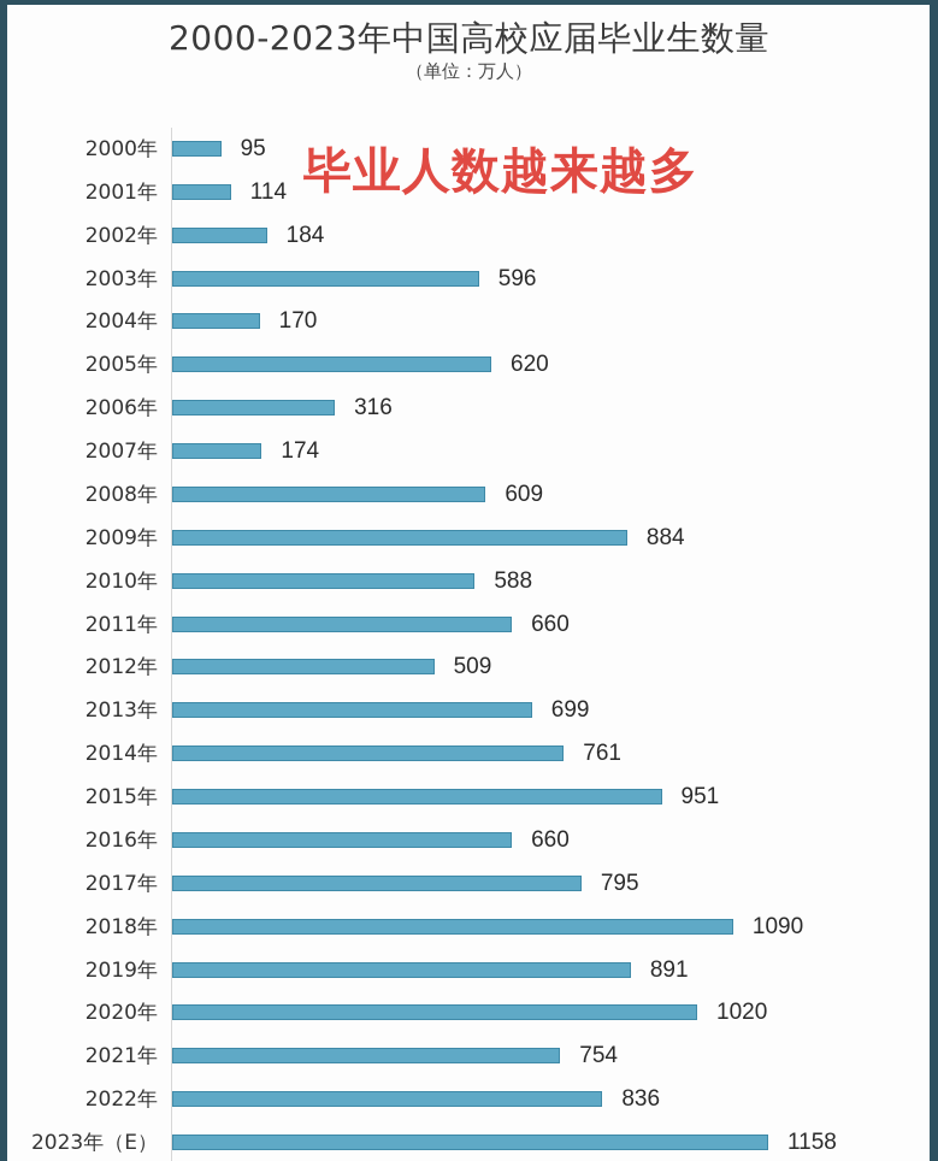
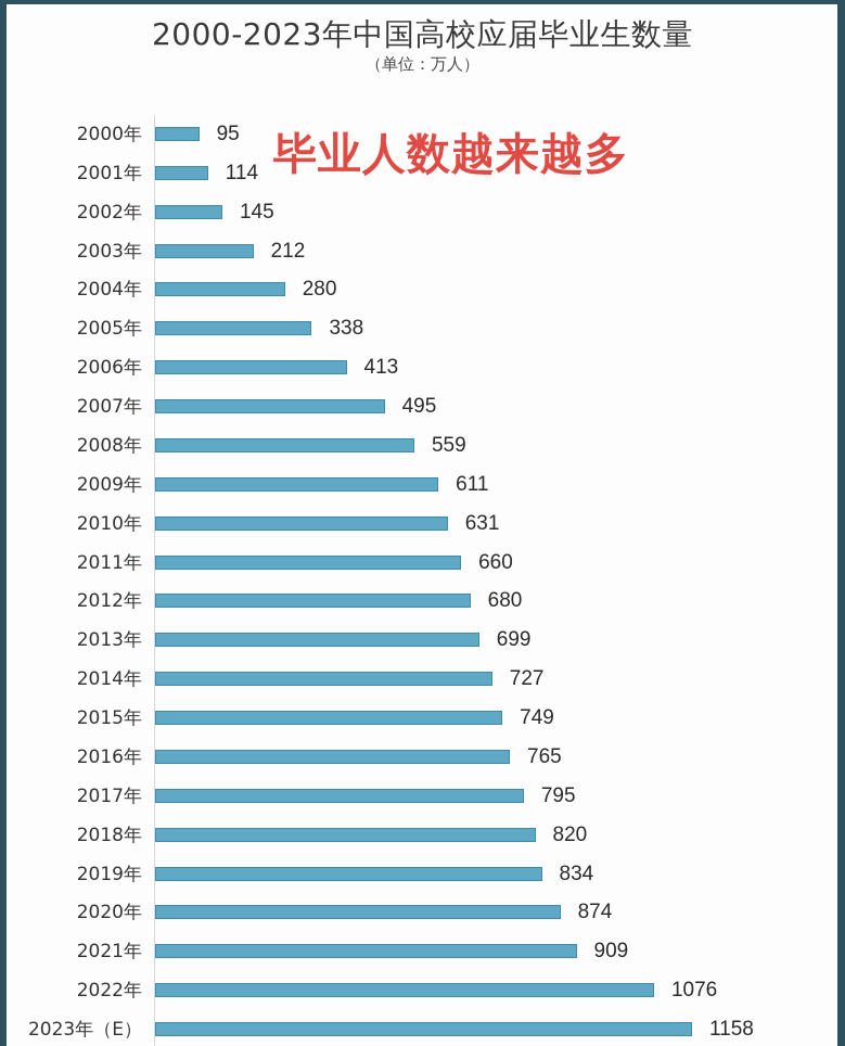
2002年: 184 -> 145
2003年: 596 -> 212
2004年: 170 -> 280
2005年: 620 -> 338
2006年: 316 -> 413
2007年: 174 -> 495
2008年: 609 -> 559
2009年: 884 -> 611
2010年: 588 -> 631
2012年: 509 -> 680
2014年: 761 -> 727
2015年: 951 -> 749
2016年: 660 -> 765
2018年: 1090 -> 820
2019年: 891 -> 834
2020年: 1020 -> 874
2021年: 754 -> 909
2022年: 836 -> 1076
